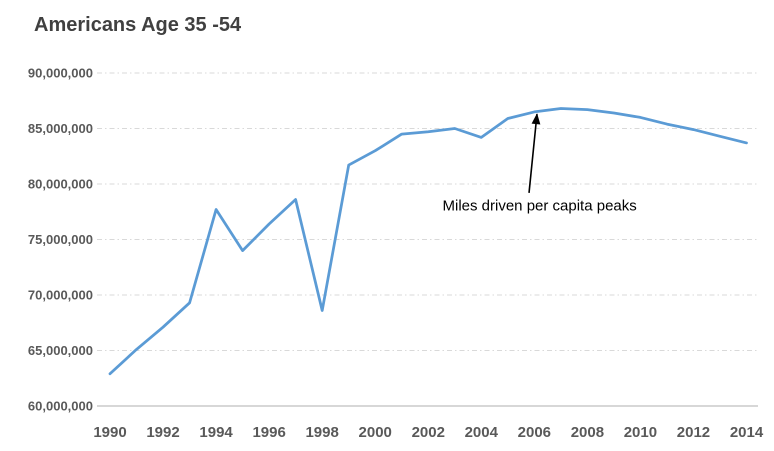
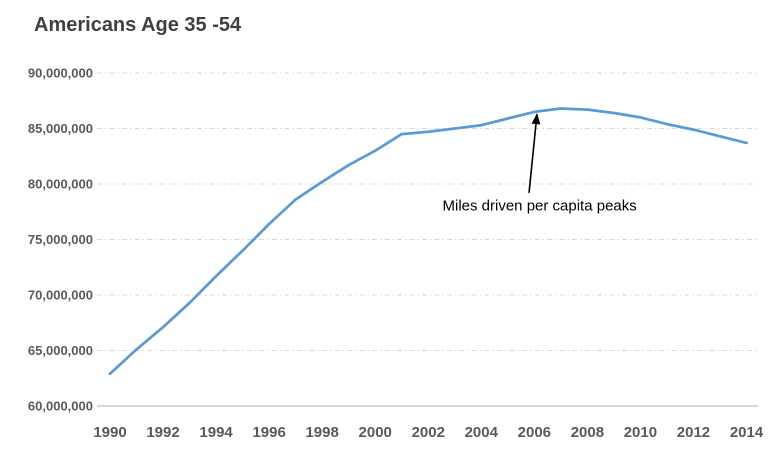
1994: 77700000 -> 71700000
1998: 68600000 -> 80200000
2004: 84200000 -> 85300000
